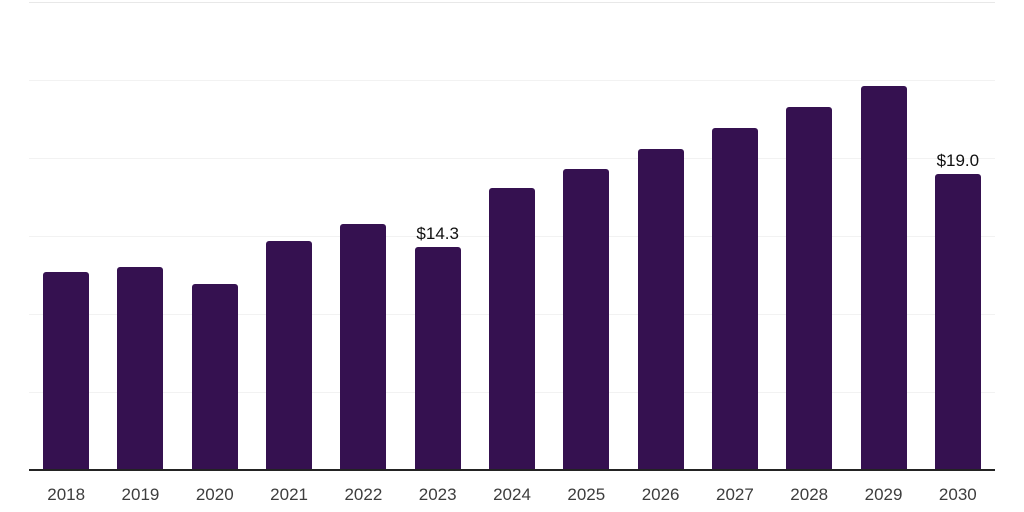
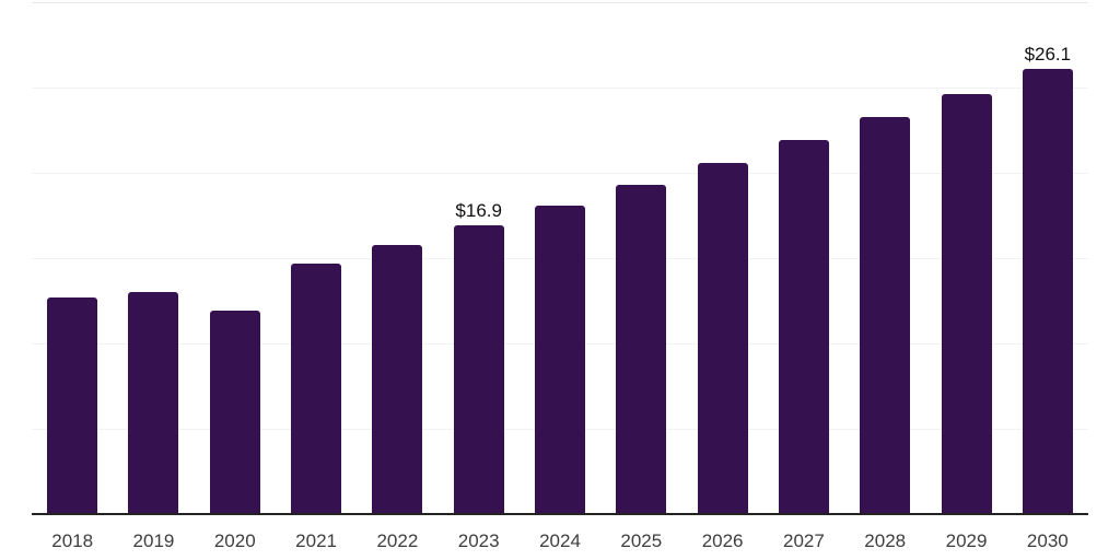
2023: $14.3 -> $16.9
2030: $19.0 -> $26.1
